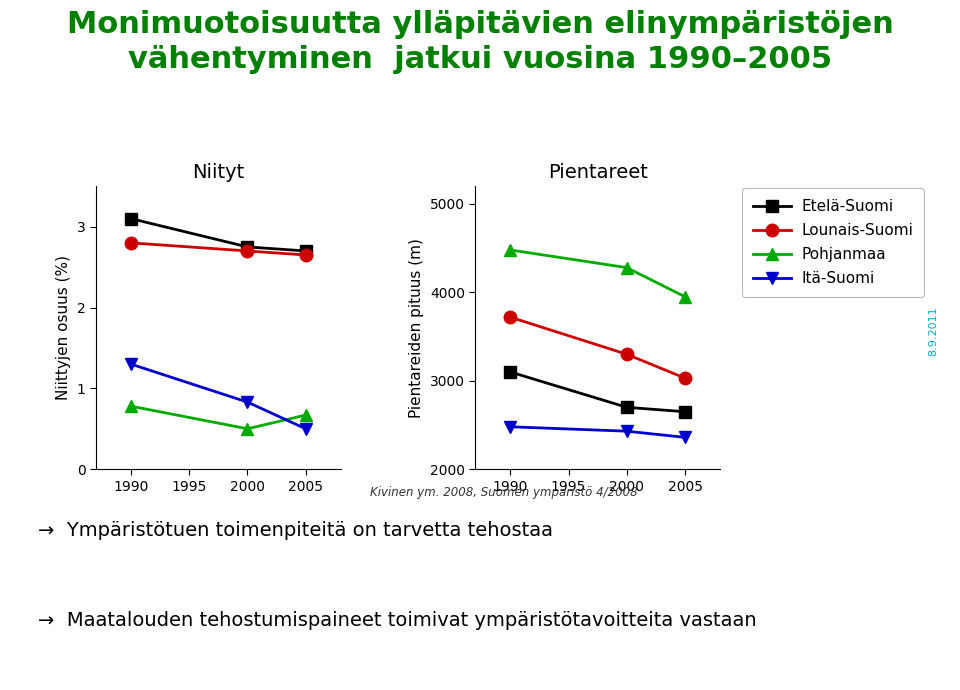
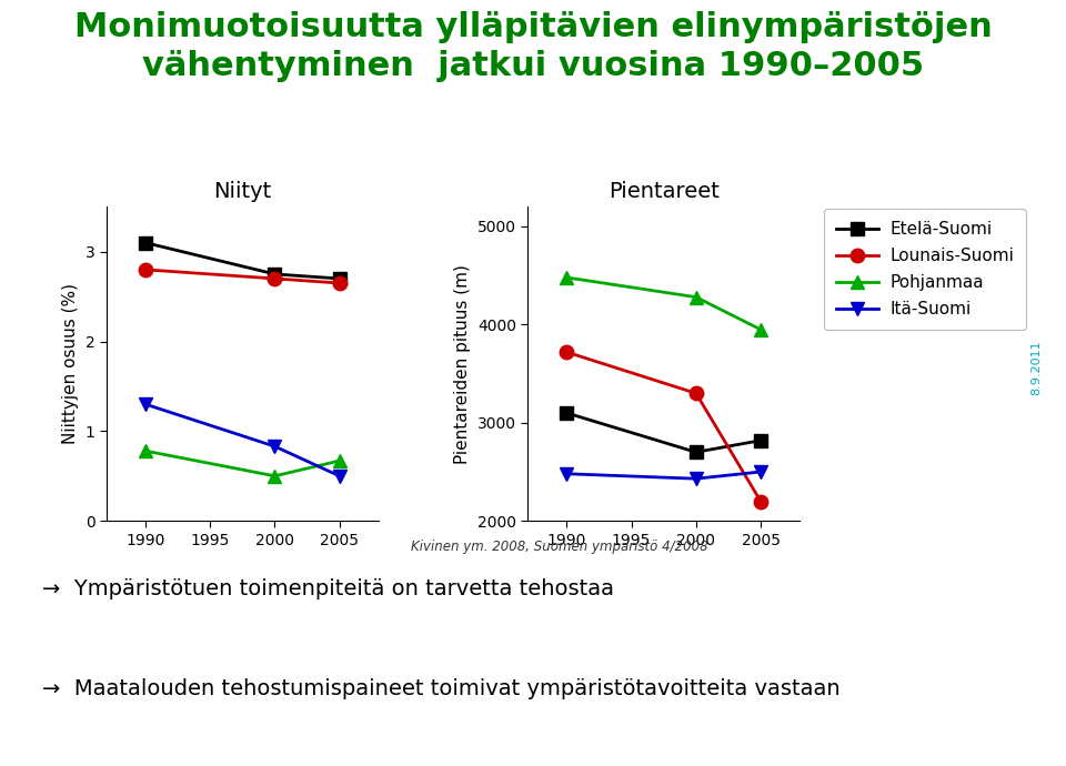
Pientareet/Etelä-Suomi/2005: 2650 -> 2820
Pientareet/Lounais-Suomi/2005: 3030 -> 2200
Pientareet/Itä-Suomi/2005: 2360 -> 2500
